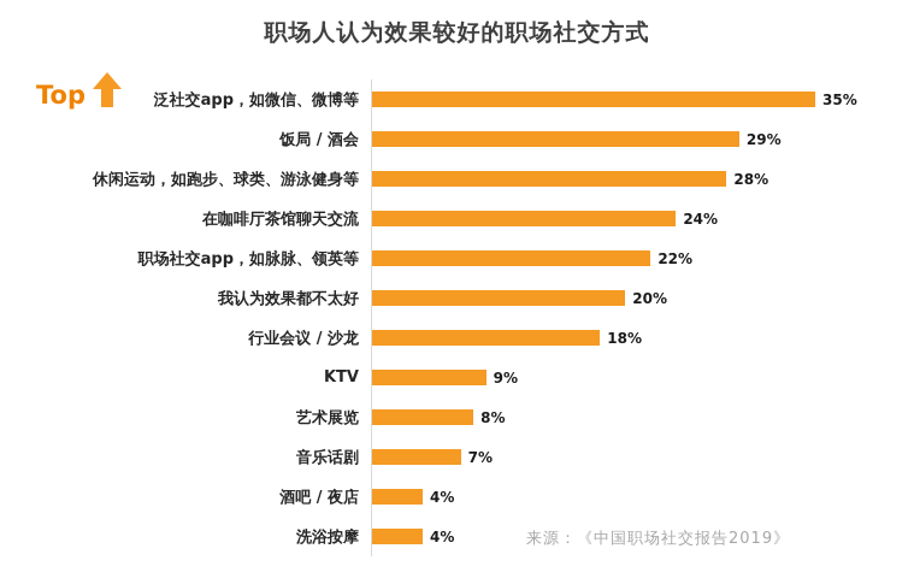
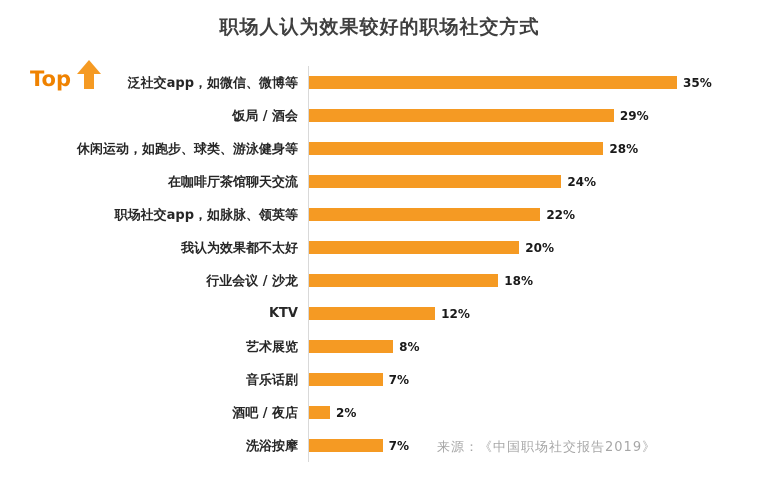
KTV: 9% -> 12%
酒吧 / 夜店: 4% -> 2%
洗浴按摩: 4% -> 7%
